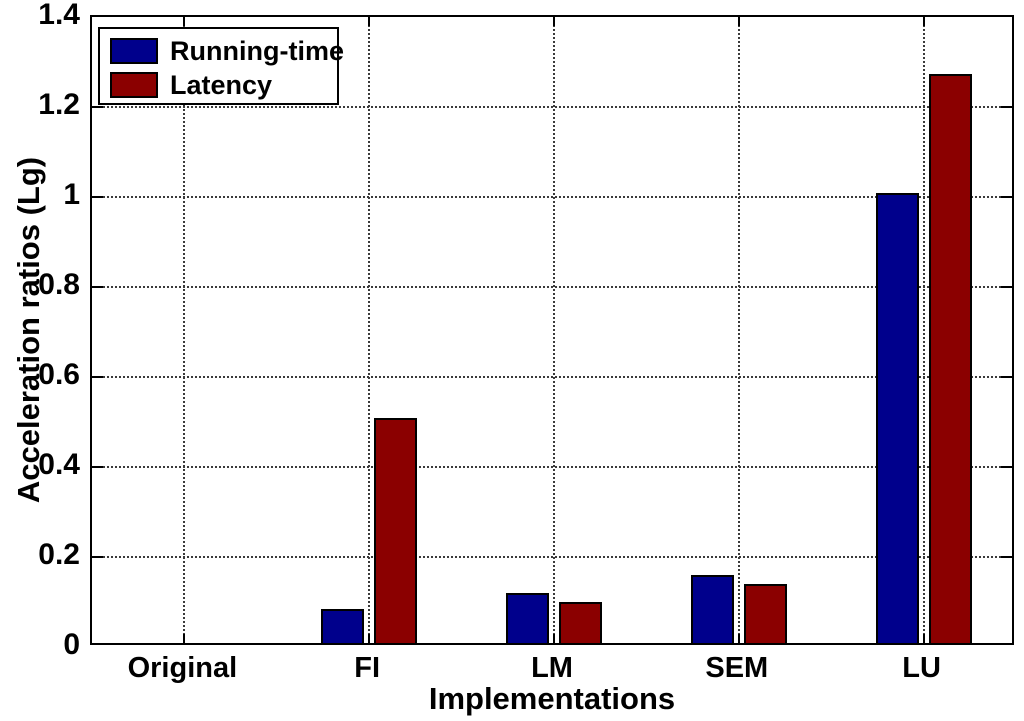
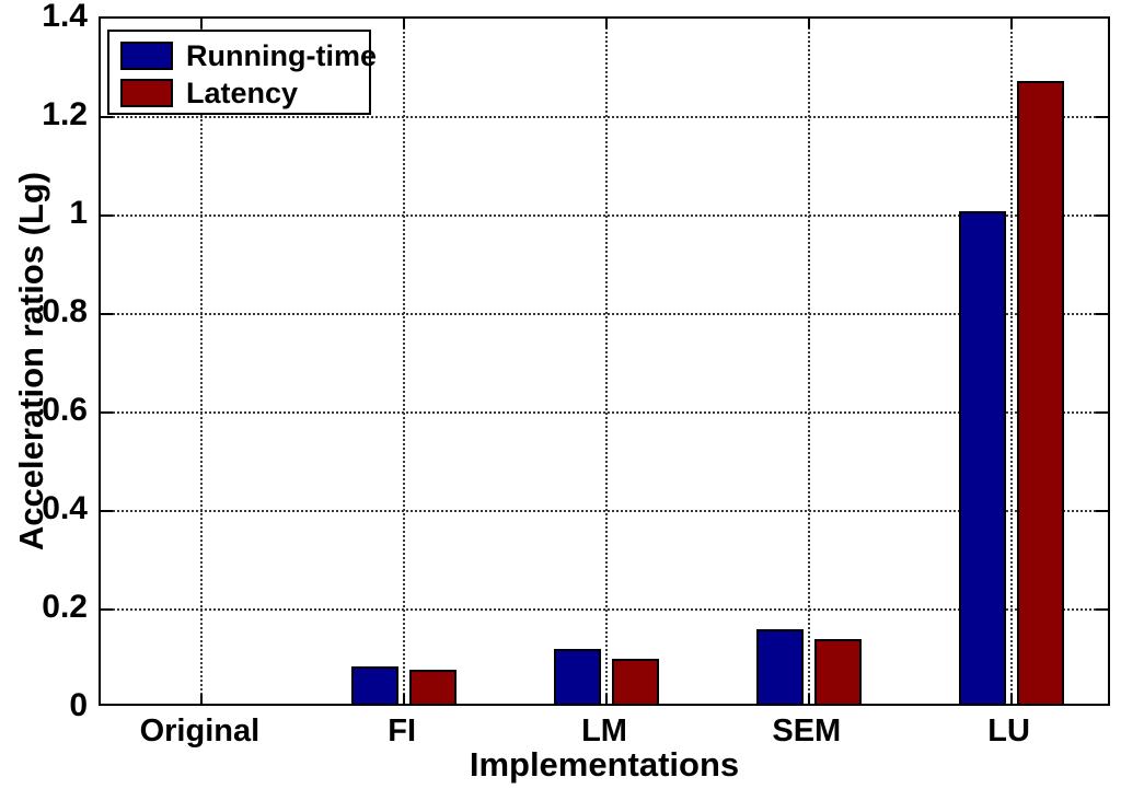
Latency/FI: 0.50 -> 0.07
